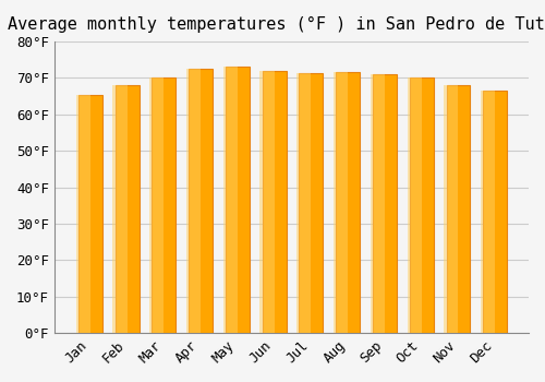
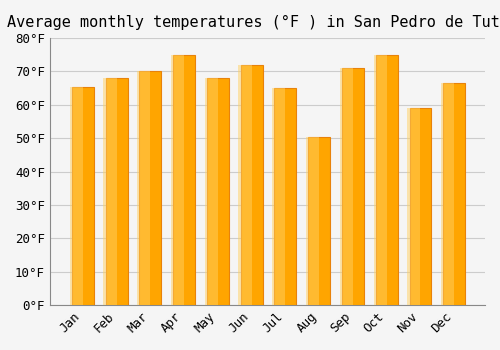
Apr: 72.5°F -> 75.0°F
May: 73.2°F -> 68.0°F
Jul: 71.2°F -> 65.0°F
Aug: 71.5°F -> 50.5°F
Oct: 70.0°F -> 75.0°F
Nov: 68.0°F -> 59.0°F
